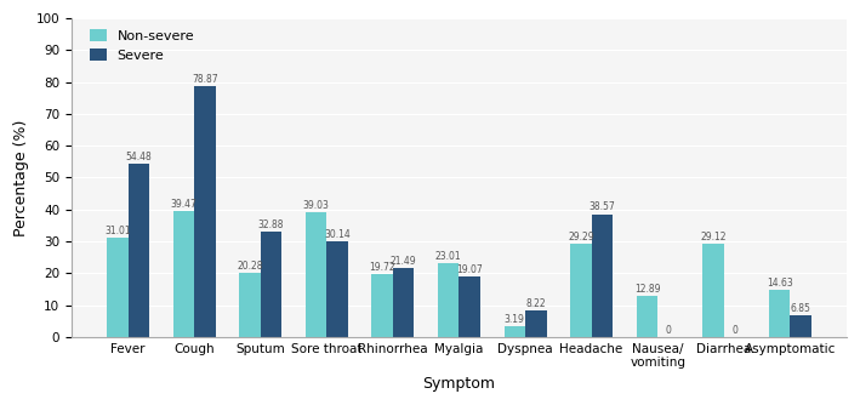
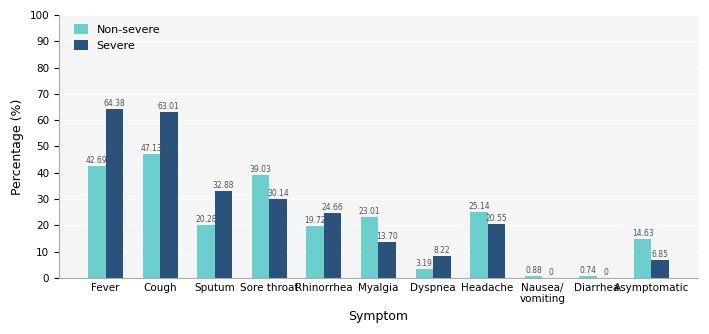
Non-severe/Fever: 31.01 -> 42.69
Severe/Fever: 54.48 -> 64.38
Non-severe/Cough: 39.47 -> 47.13
Severe/Cough: 78.87 -> 63.01
Severe/Rhinorrhea: 21.49 -> 24.66
Severe/Myalgia: 19.07 -> 13.70
Non-severe/Headache: 29.29 -> 25.14
Severe/Headache: 38.57 -> 20.55
Non-severe/Nausea/ vomiting: 12.89 -> 0.88
Non-severe/Diarrhea: 29.12 -> 0.74
